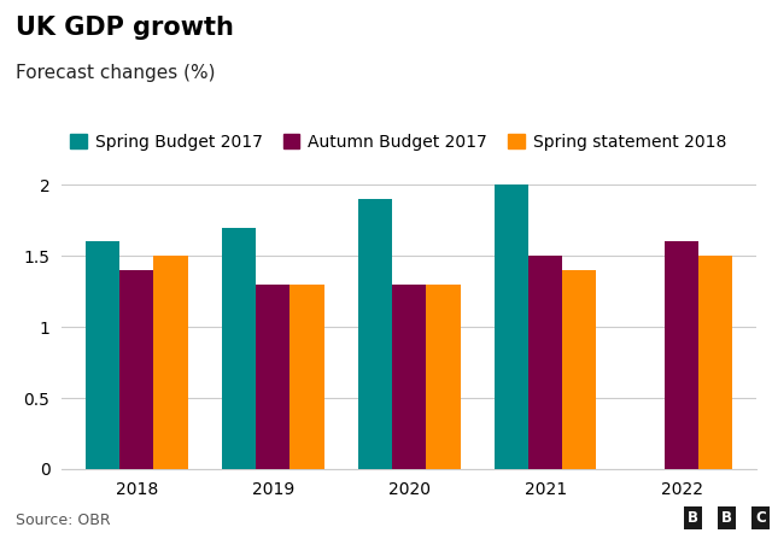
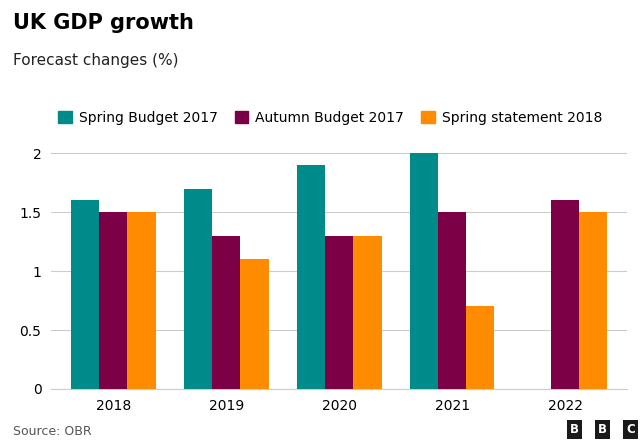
Autumn Budget 2017/2018: 1.4 -> 1.5
Spring statement 2018/2019: 1.3 -> 1.1
Spring statement 2018/2021: 1.4 -> 0.7
